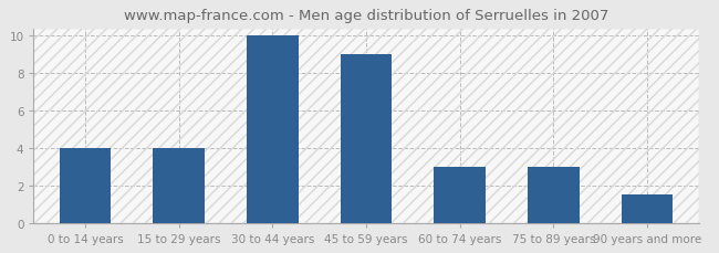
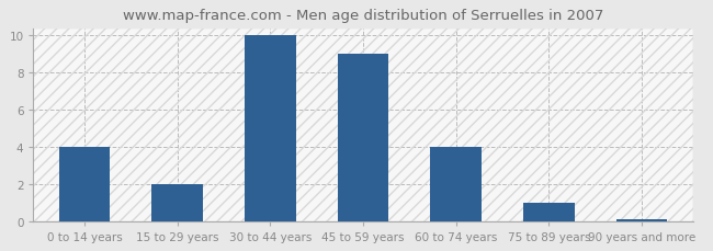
15 to 29 years: 4.0 -> 2.0
60 to 74 years: 3.0 -> 4.0
75 to 89 years: 3.0 -> 1.0
90 years and more: 1.5 -> 0.1
